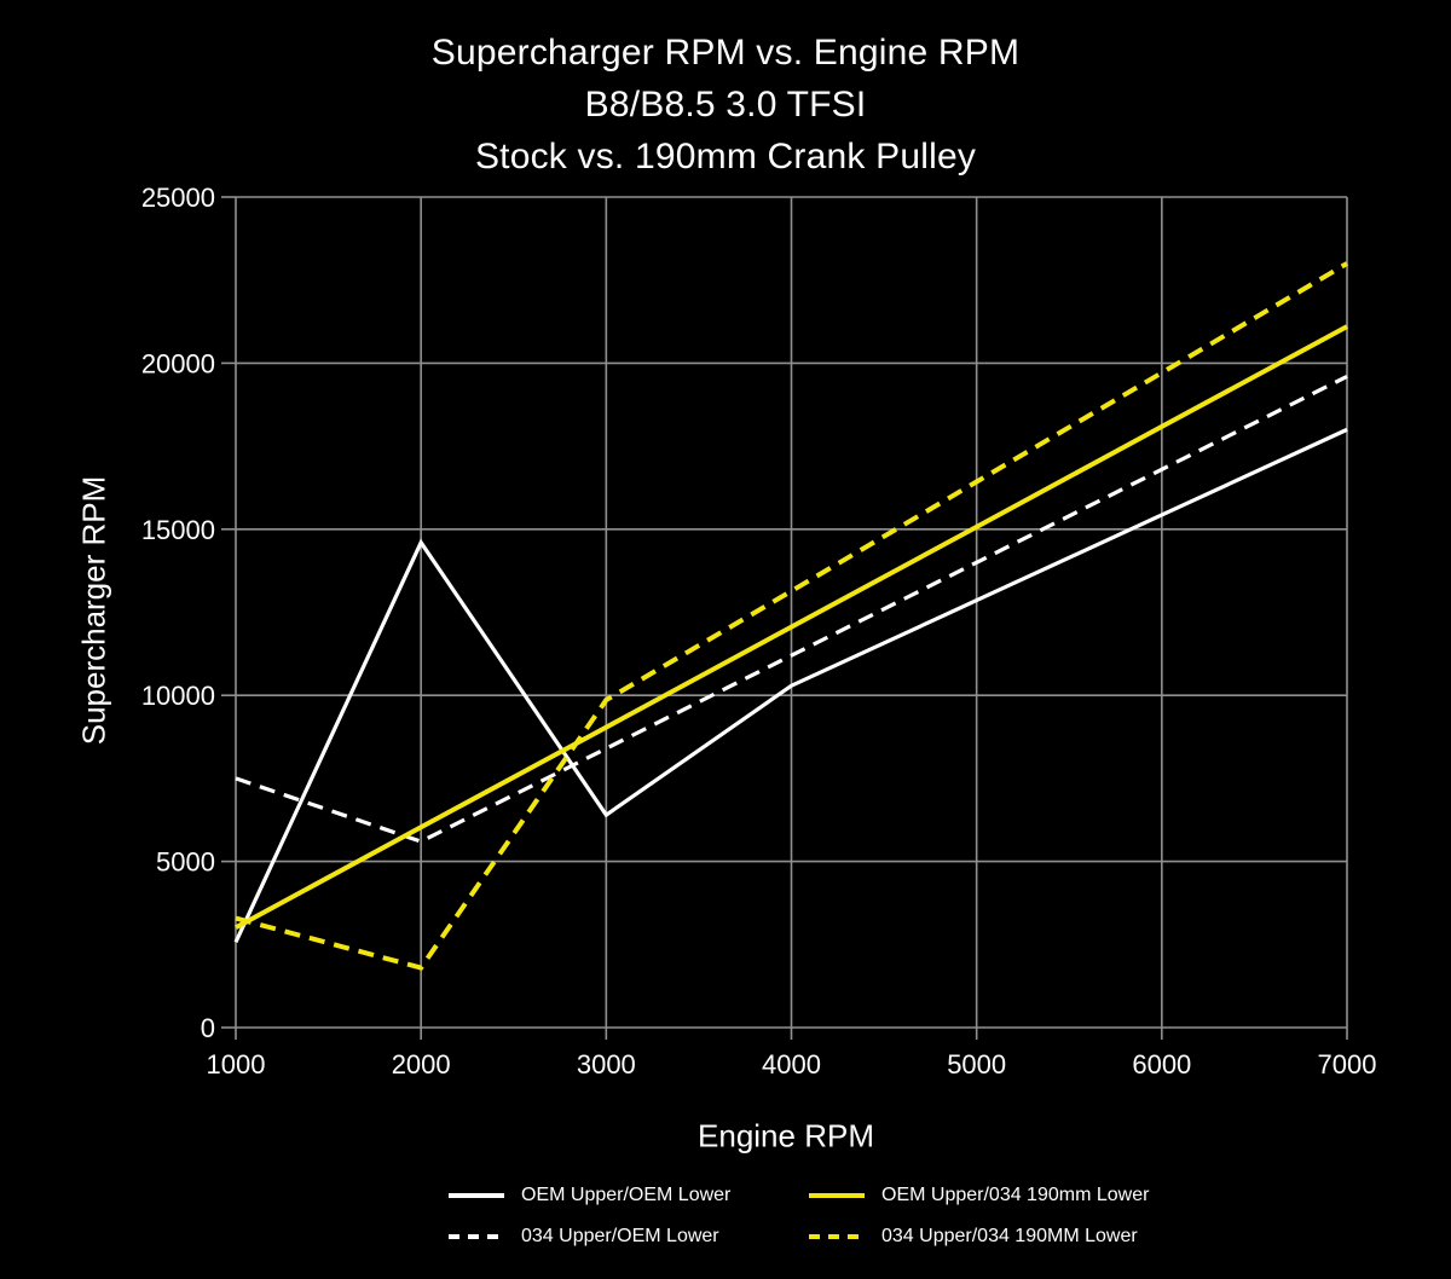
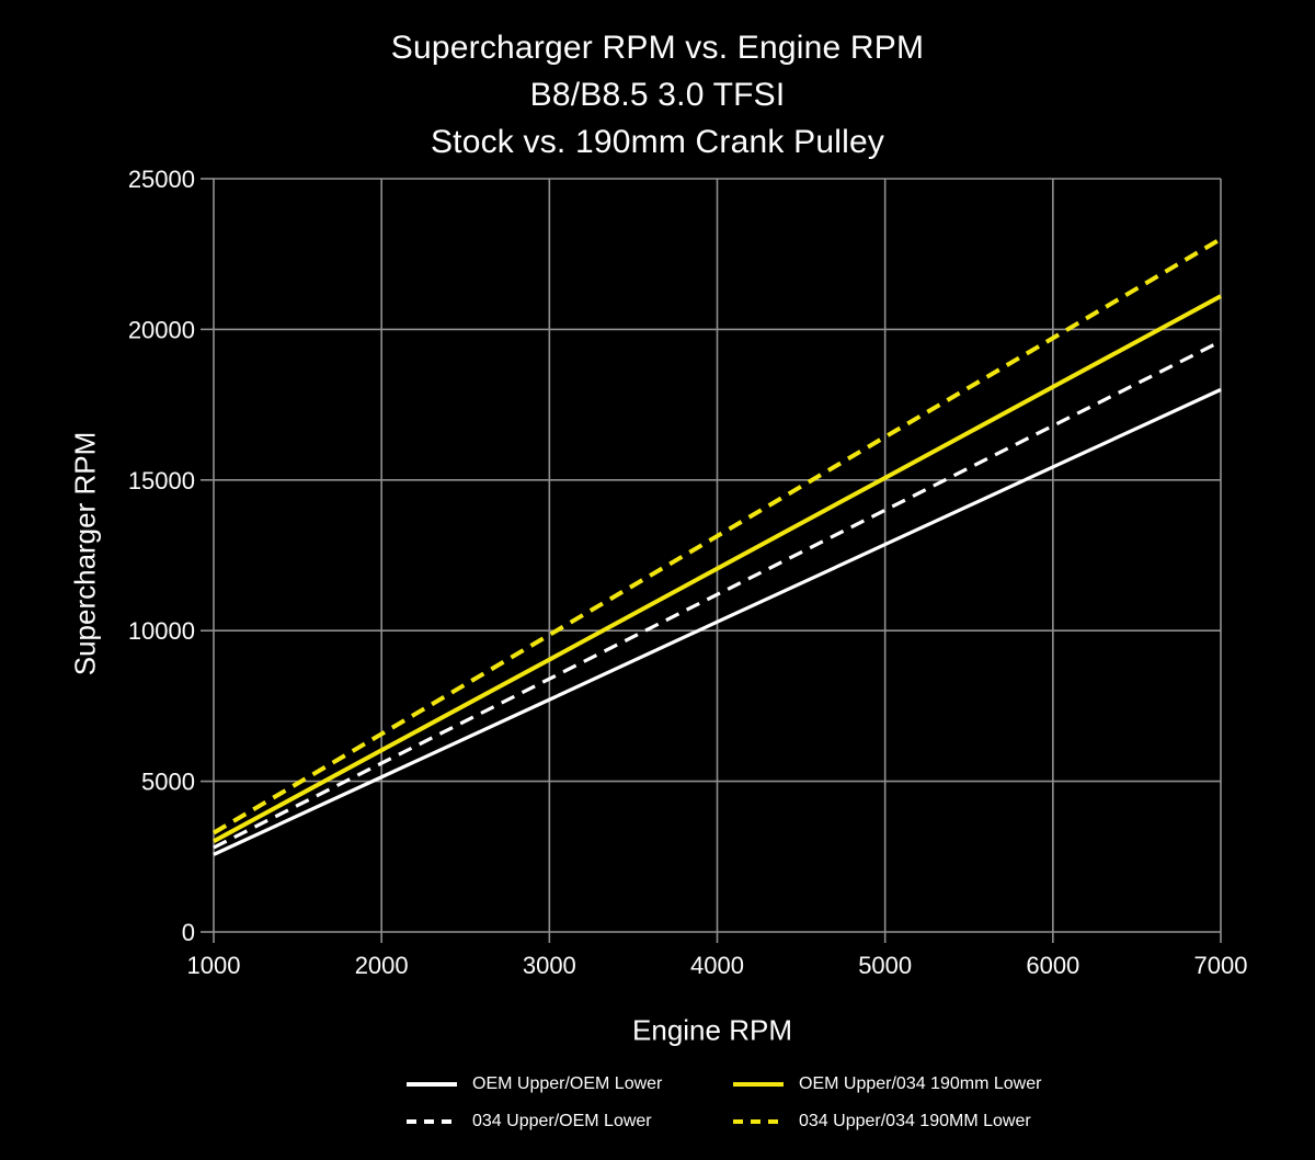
034 Upper/OEM Lower/1000: 7500 -> 2800
OEM Upper/OEM Lower/2000: 14600 -> 5100
034 Upper/034 190MM Lower/2000: 1800 -> 6600
OEM Upper/OEM Lower/3000: 6400 -> 7700
